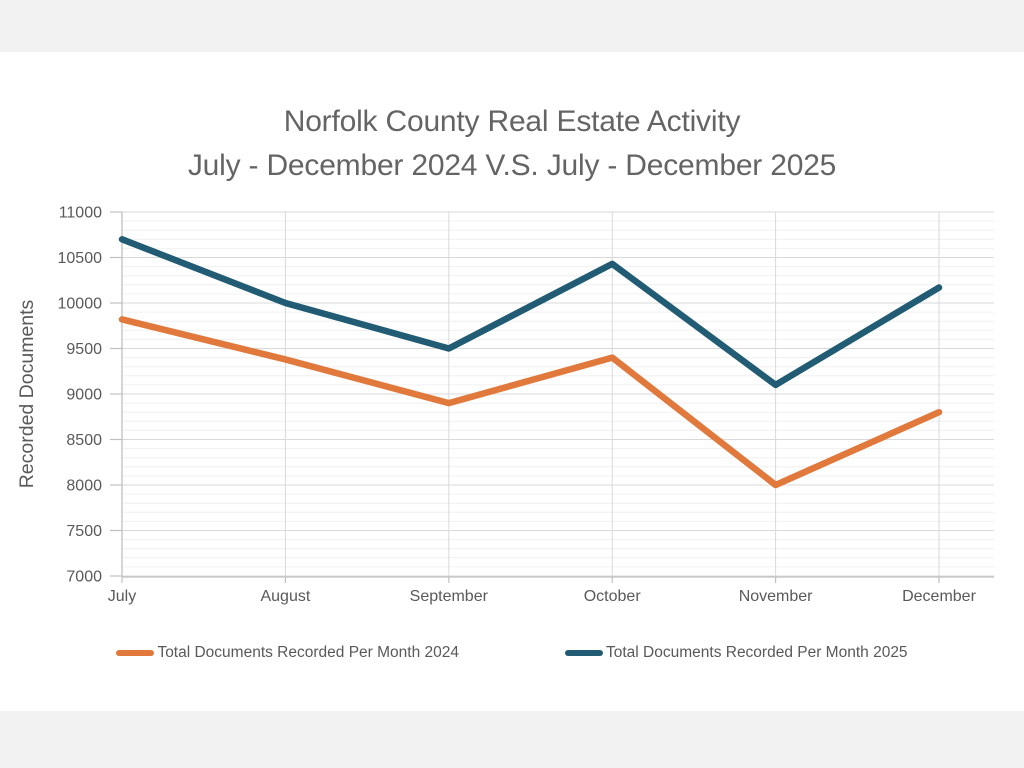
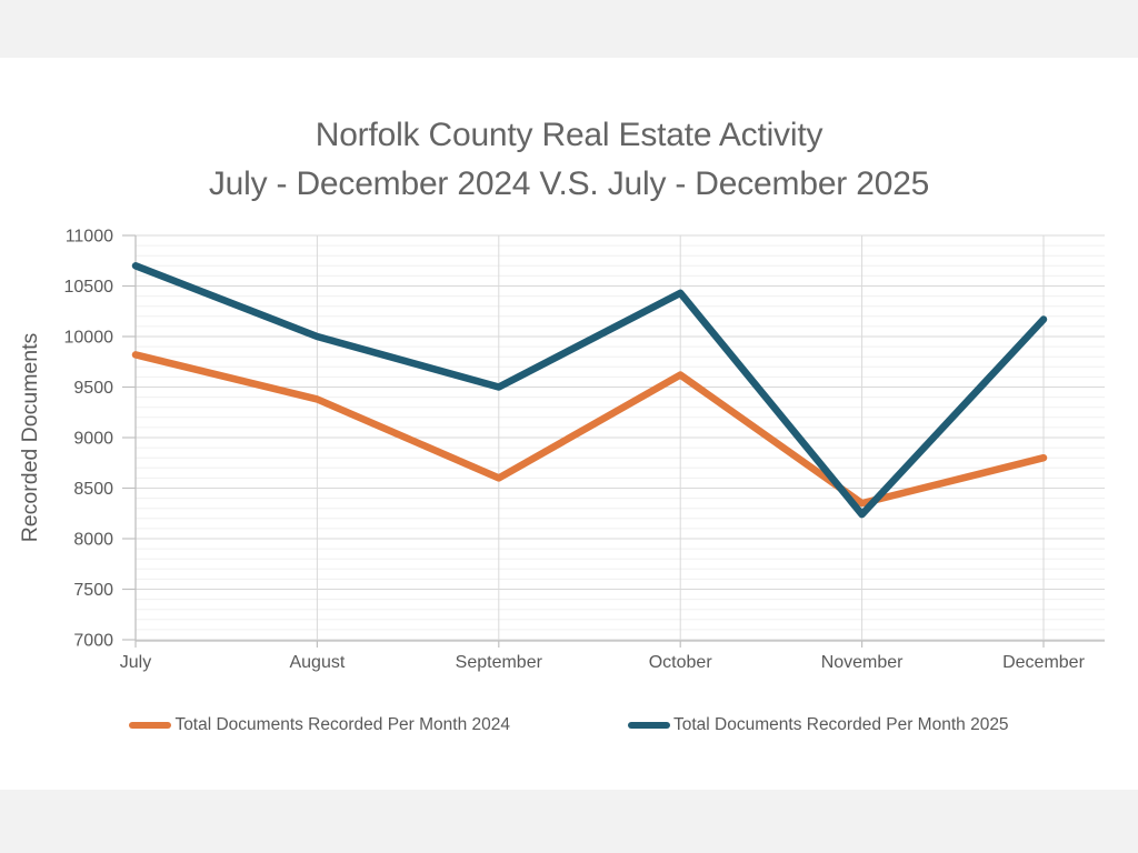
Total Documents Recorded Per Month 2024/September: 8900 -> 8600
Total Documents Recorded Per Month 2024/October: 9400 -> 9600
Total Documents Recorded Per Month 2024/November: 8000 -> 8400
Total Documents Recorded Per Month 2025/November: 9100 -> 8200
